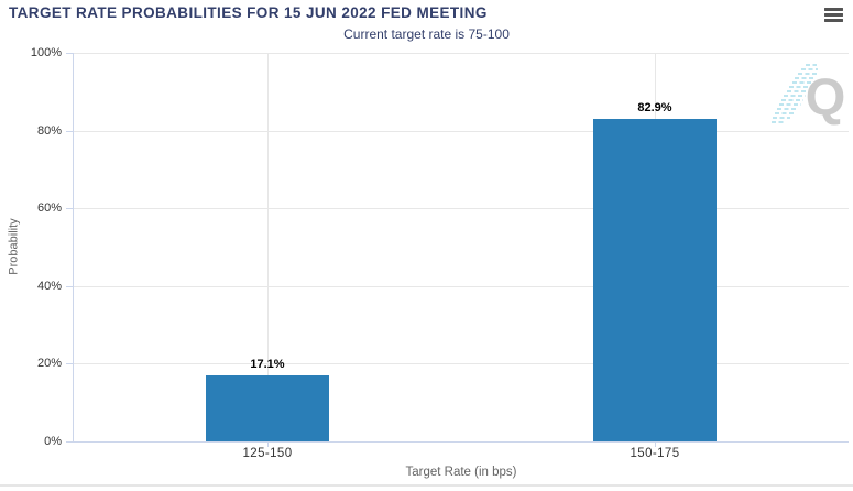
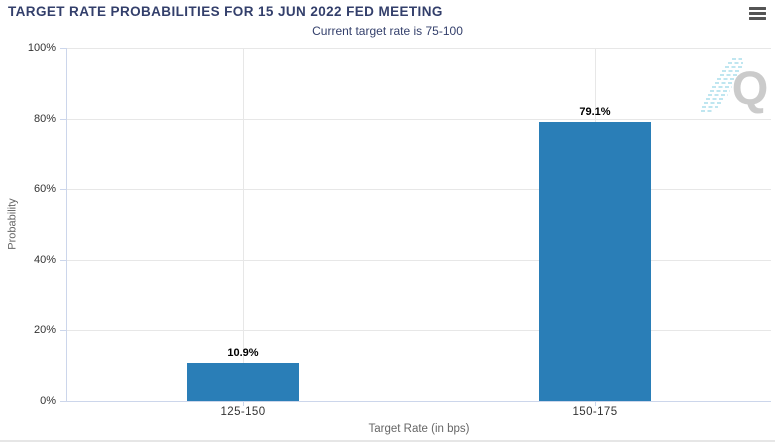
125-150: 17.1% -> 10.9%
150-175: 82.9% -> 79.1%
